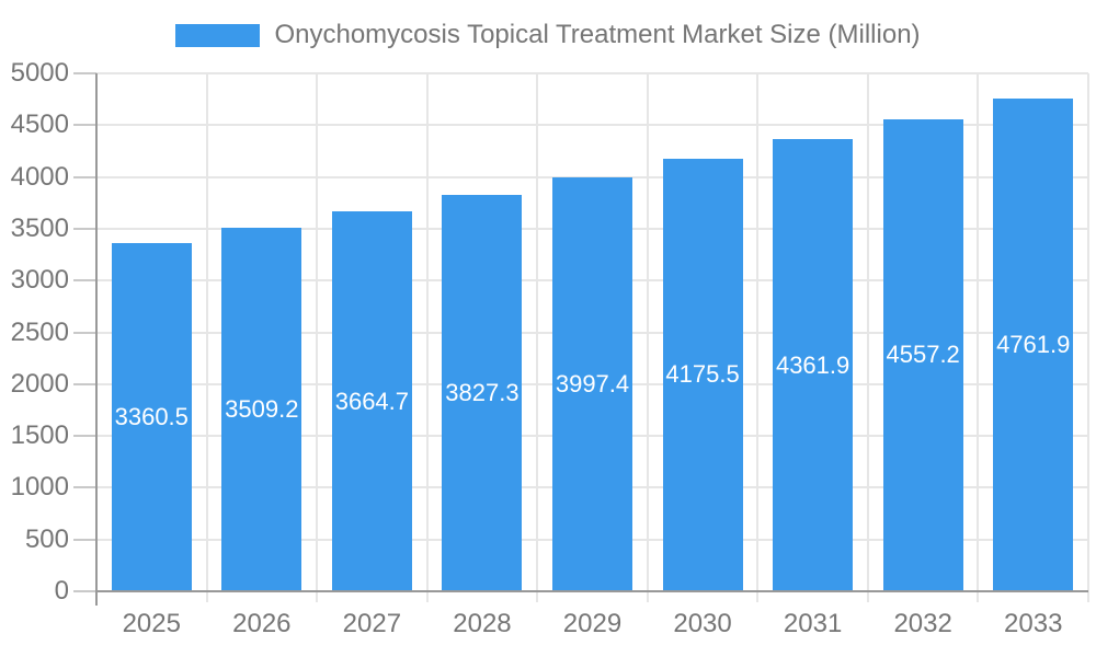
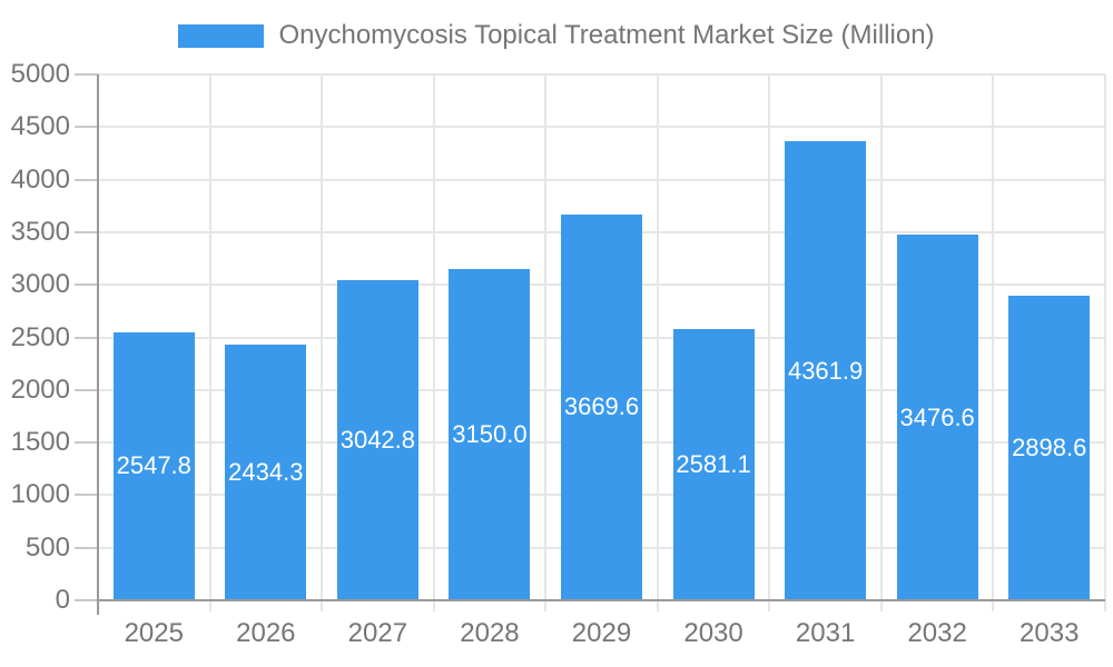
2025: 3360.5 -> 2547.8
2026: 3509.2 -> 2434.3
2027: 3664.7 -> 3042.8
2028: 3827.3 -> 3150.0
2029: 3997.4 -> 3669.6
2030: 4175.5 -> 2581.1
2032: 4557.2 -> 3476.6
2033: 4761.9 -> 2898.6
